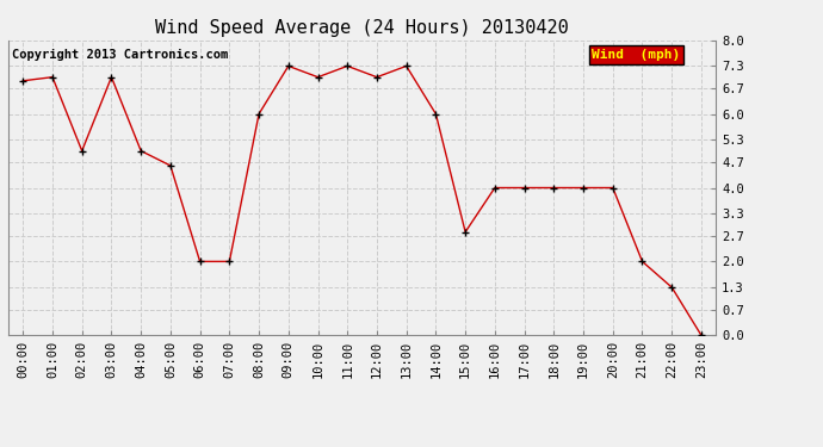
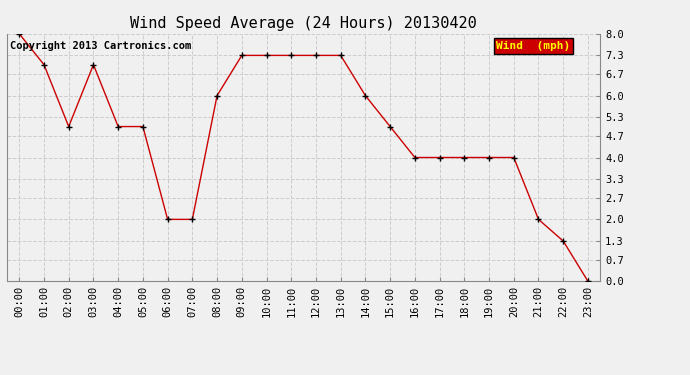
00:00: 6.9 -> 8.0
05:00: 4.6 -> 5.0
10:00: 7.0 -> 7.3
12:00: 7.0 -> 7.3
15:00: 2.8 -> 5.0
